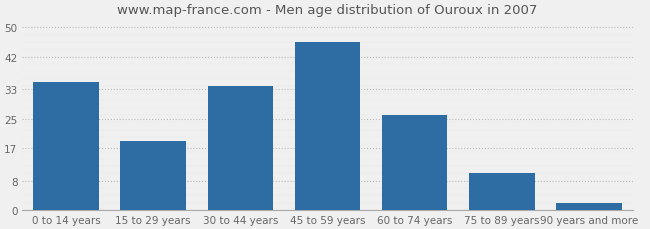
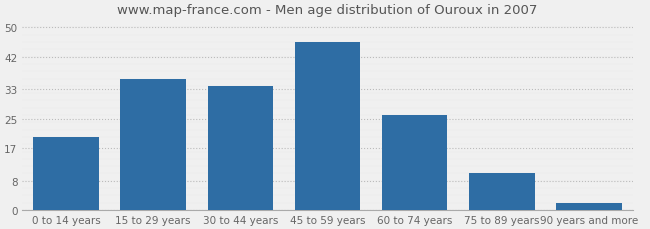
0 to 14 years: 35 -> 20
15 to 29 years: 19 -> 36
